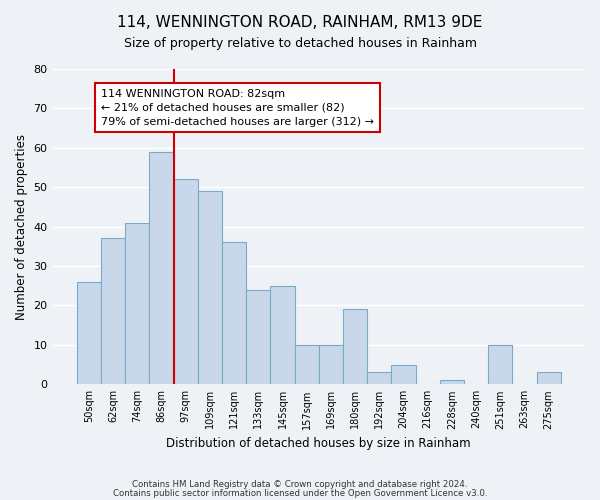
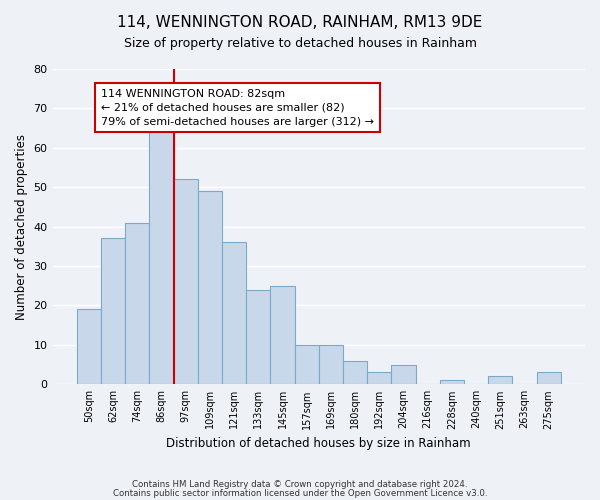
50sqm: 26 -> 19
86sqm: 59 -> 64
180sqm: 19 -> 6
251sqm: 10 -> 2
